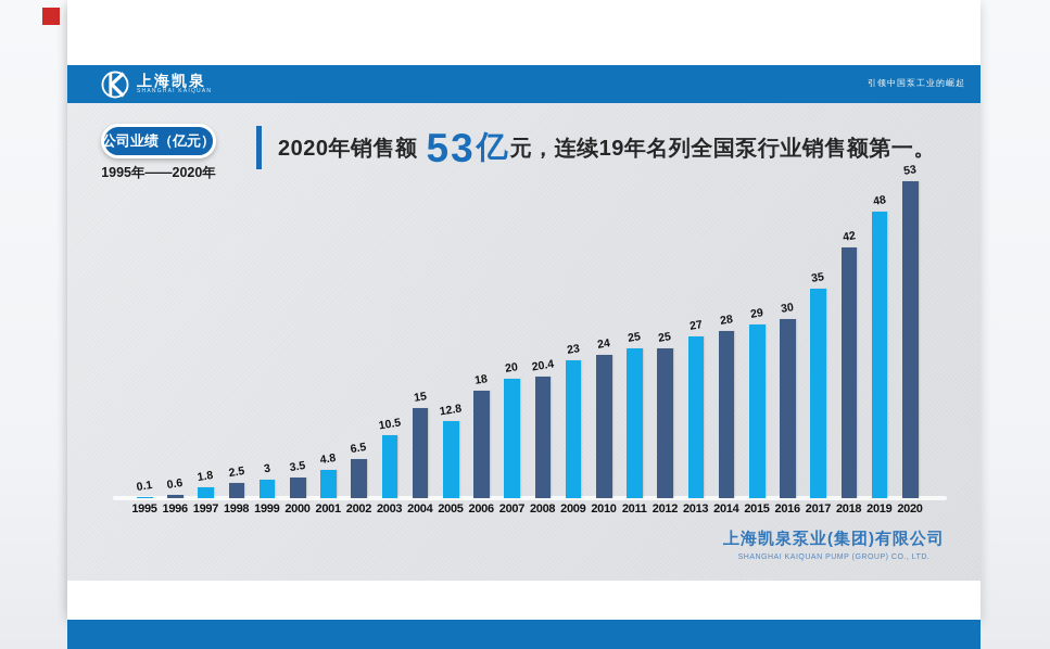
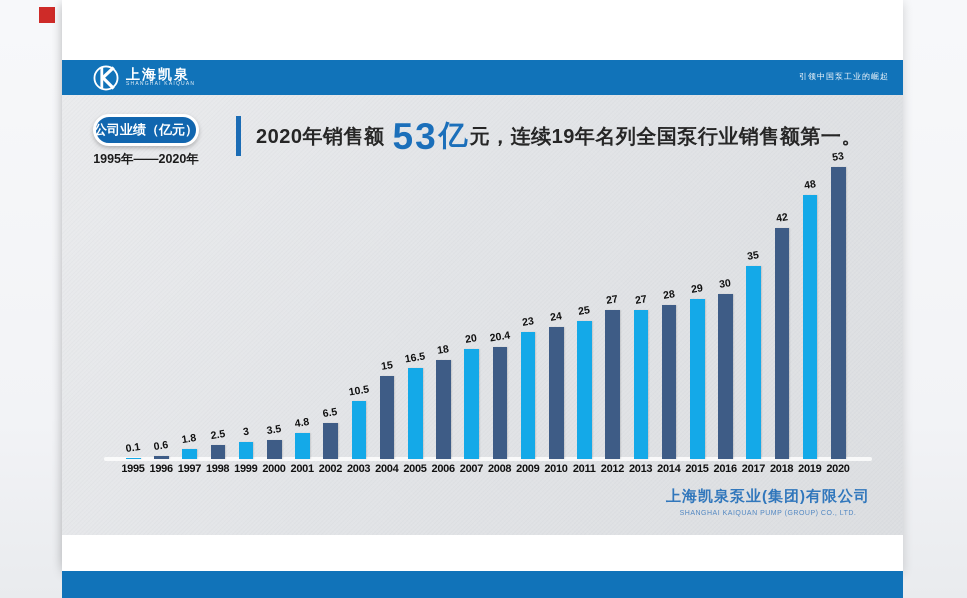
2005: 12.8 -> 16.5
2012: 25 -> 27
